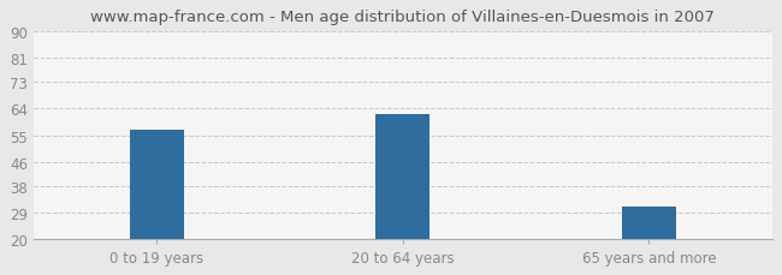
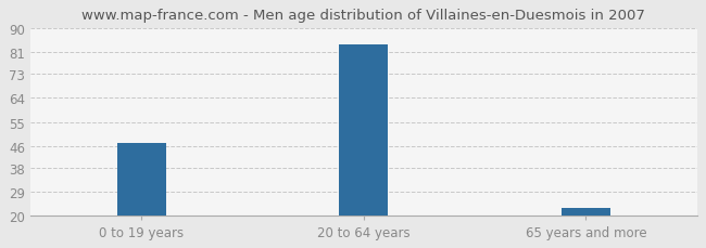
0 to 19 years: 57 -> 47
20 to 64 years: 62 -> 84
65 years and more: 31 -> 23
